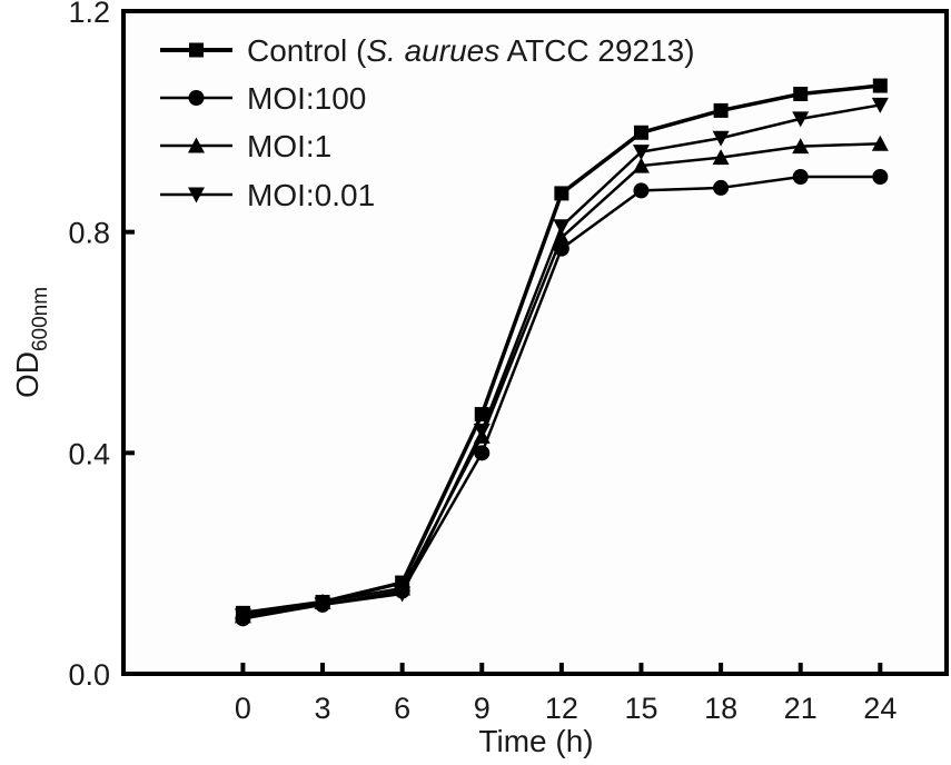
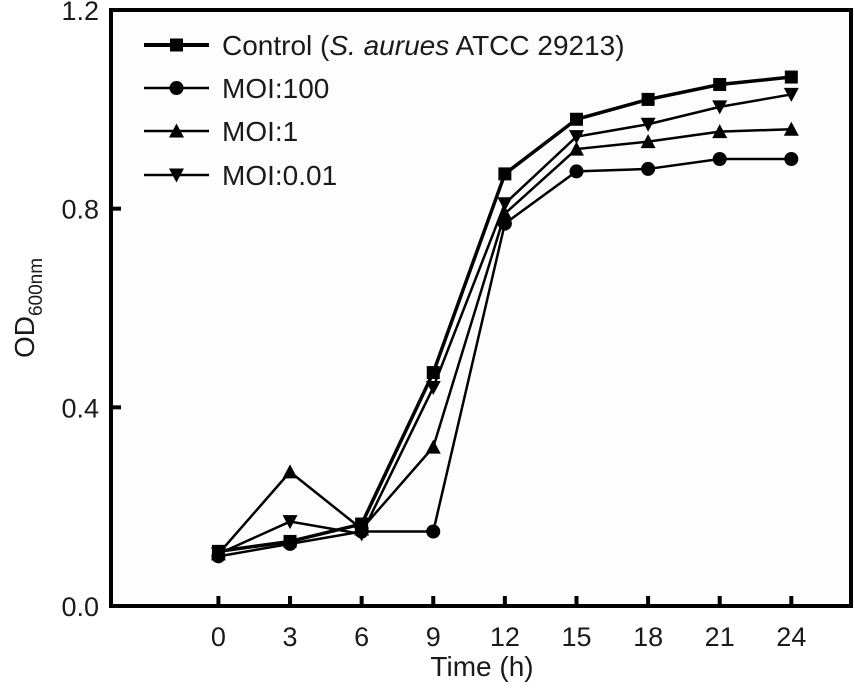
MOI:1/3: 0.13 -> 0.27
MOI:0.01/3: 0.12 -> 0.17
MOI:100/9: 0.40 -> 0.15
MOI:1/9: 0.43 -> 0.32
